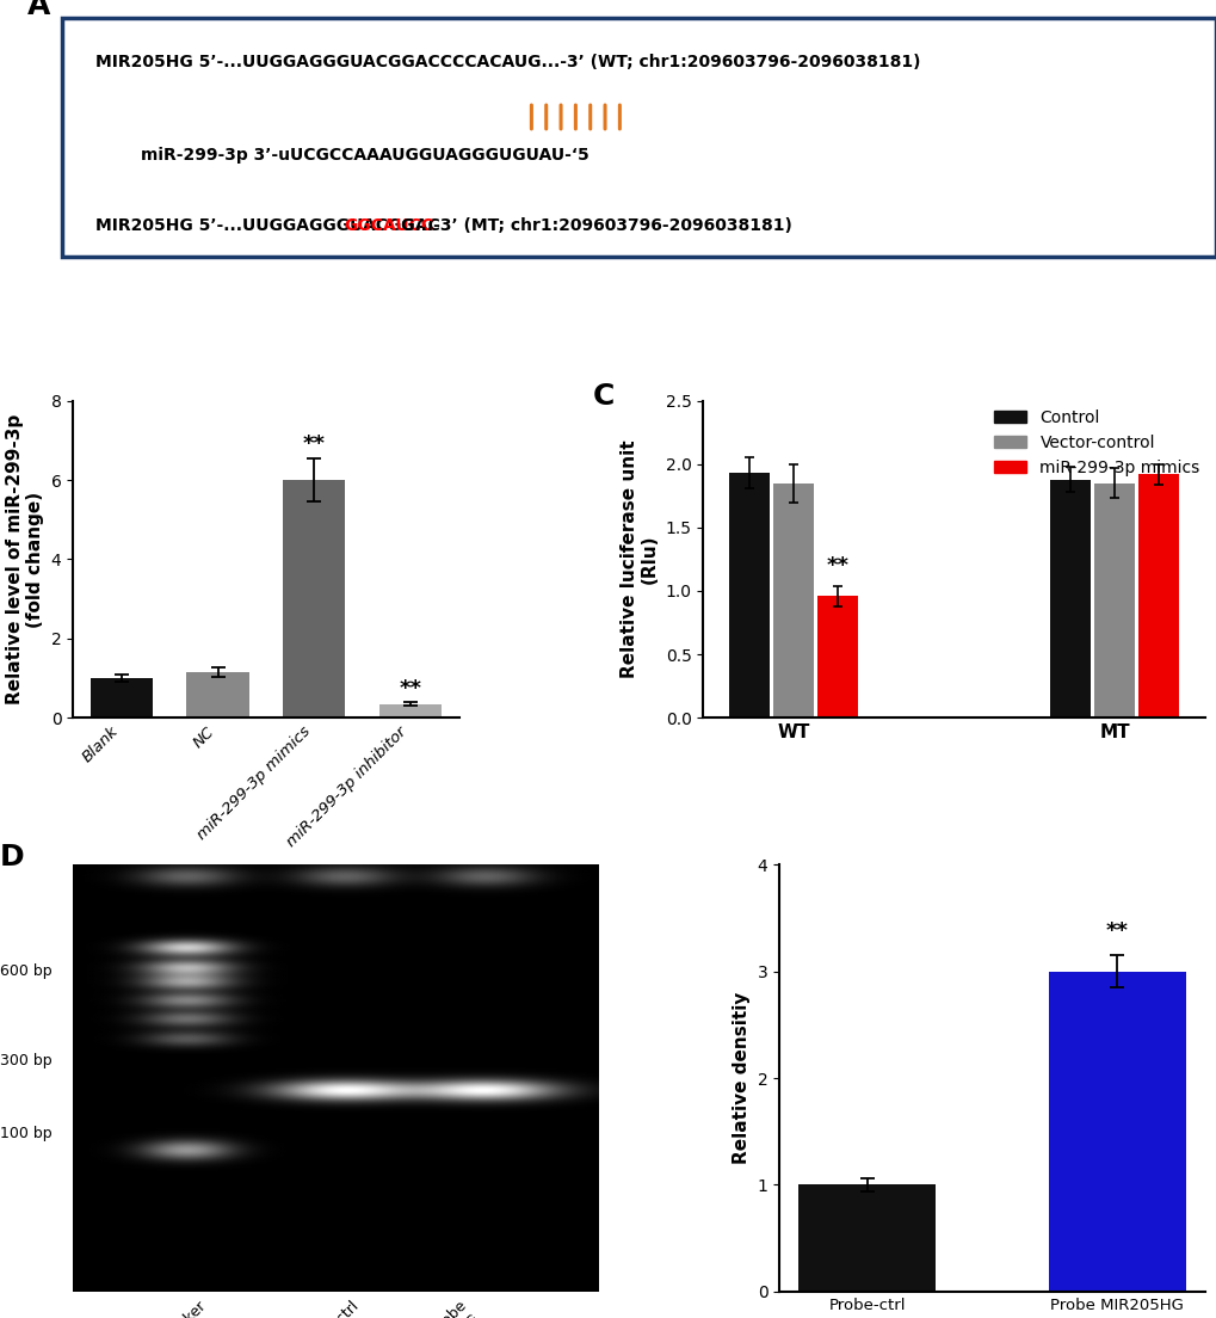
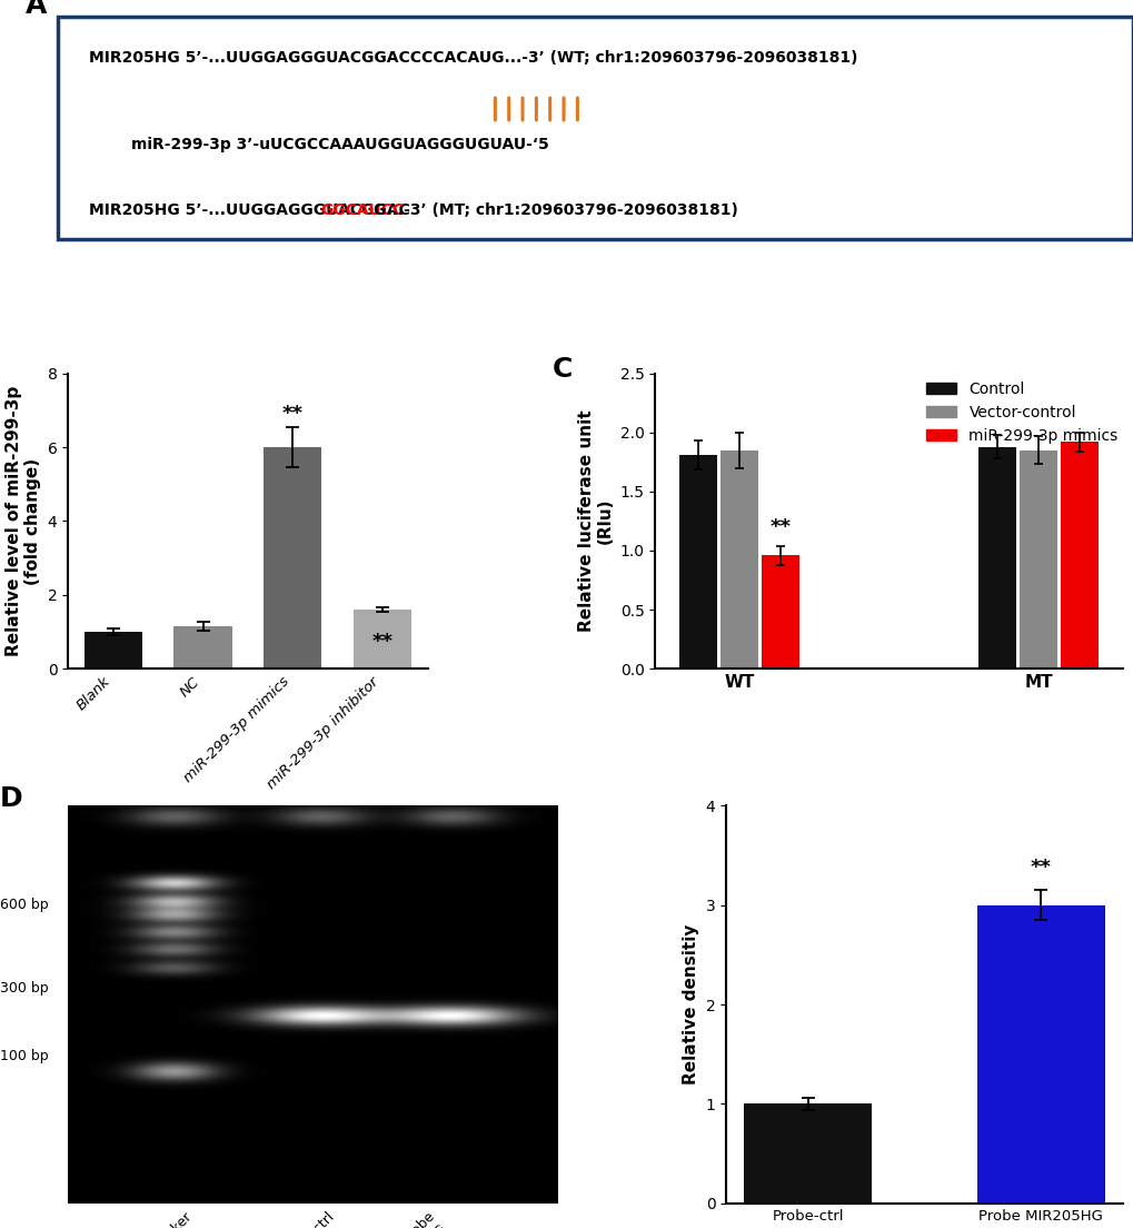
miR-299-3p inhibitor: 0.35 -> 1.60
Control/WT: 1.93 -> 1.81
